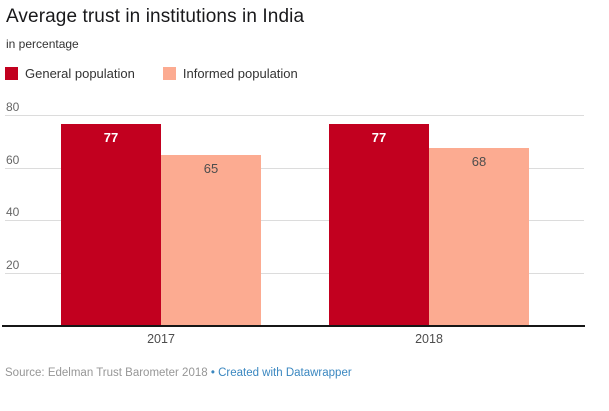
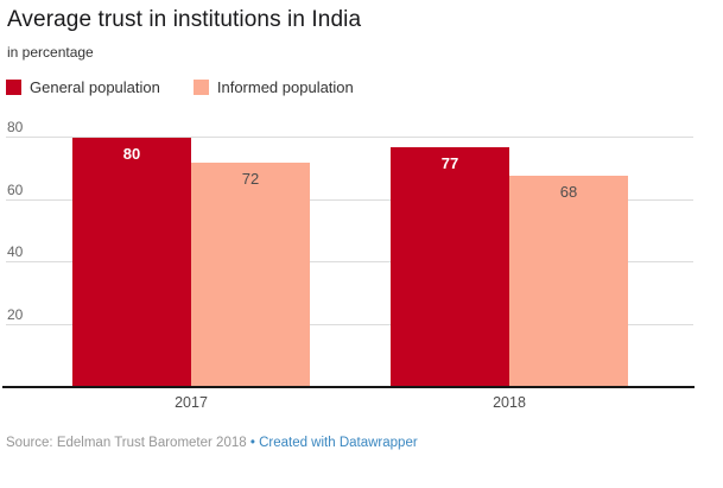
General population/2017: 77 -> 80
Informed population/2017: 65 -> 72
